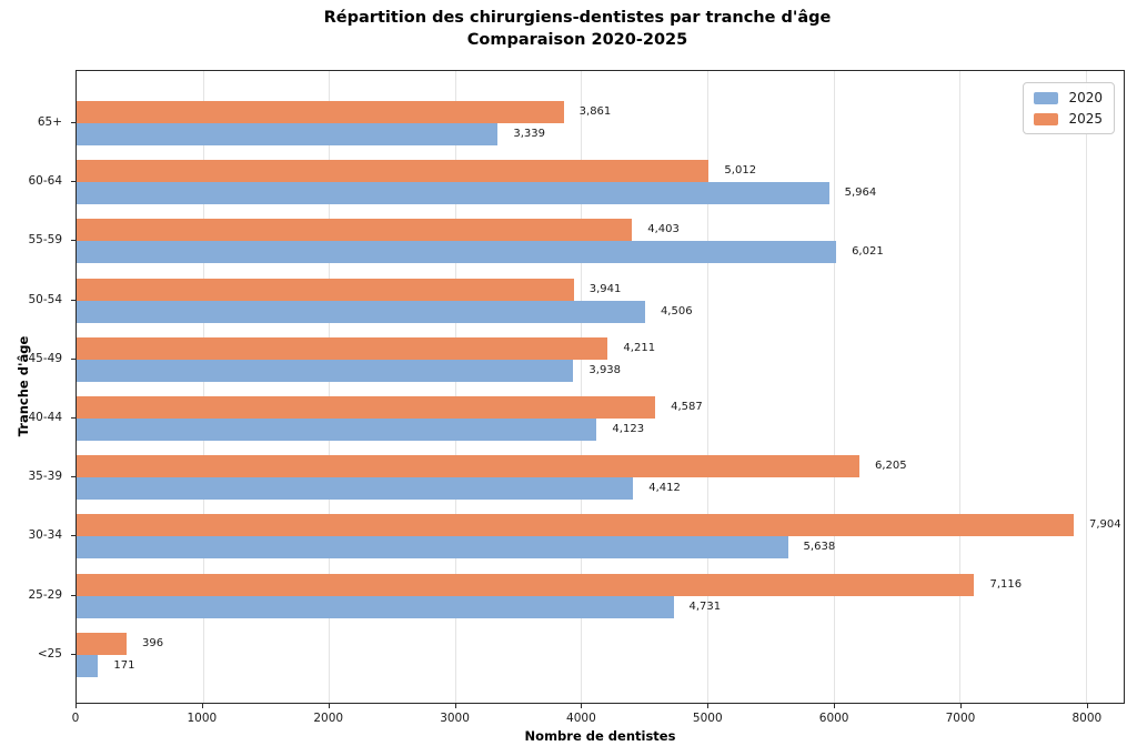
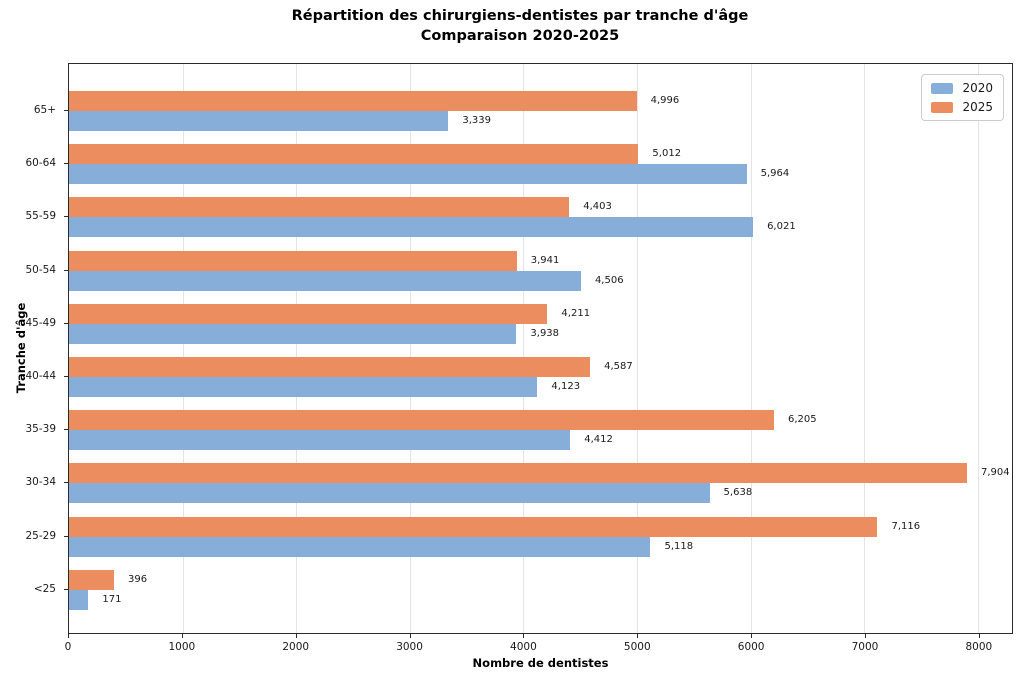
2025/65+: 3,861 -> 4,996
2020/25-29: 4,731 -> 5,118
